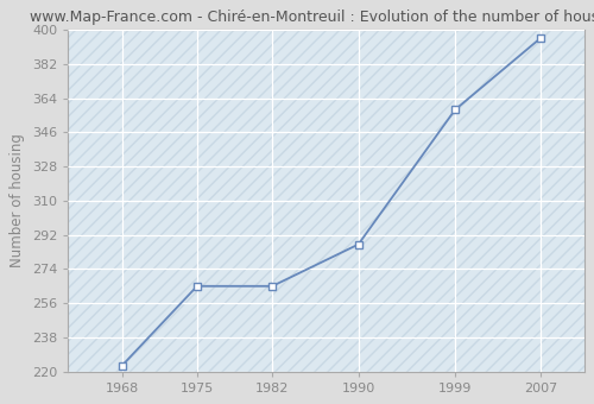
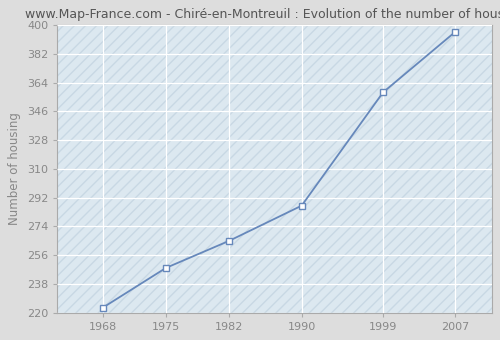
1975: 265 -> 248
